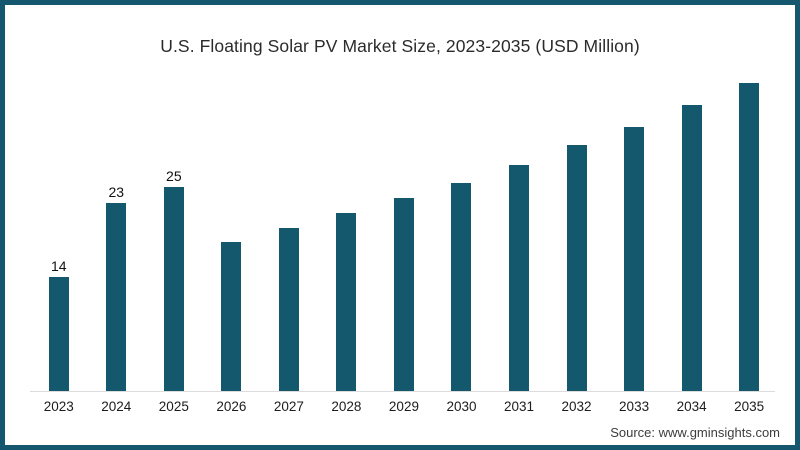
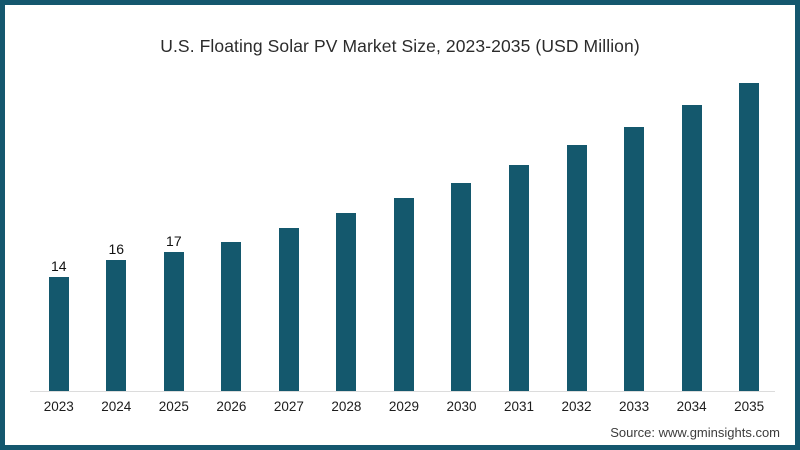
2024: 23 -> 16
2025: 25 -> 17
